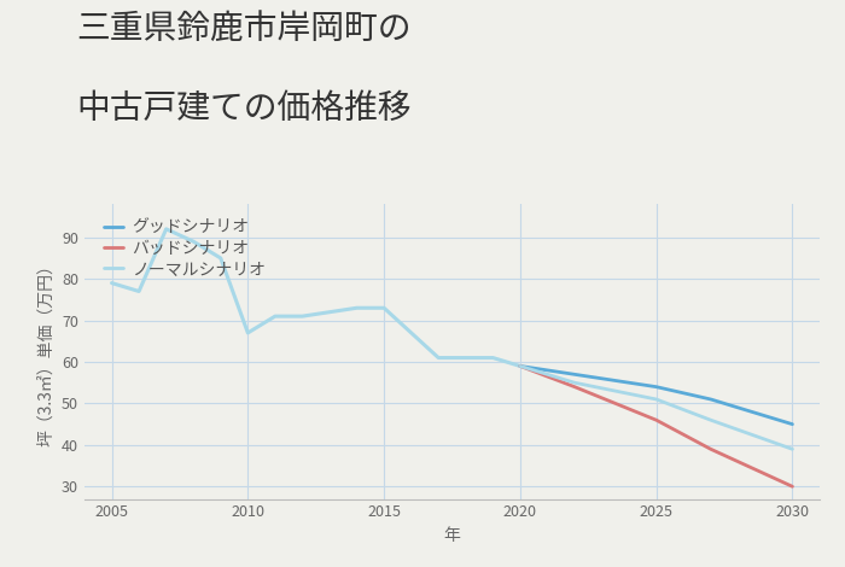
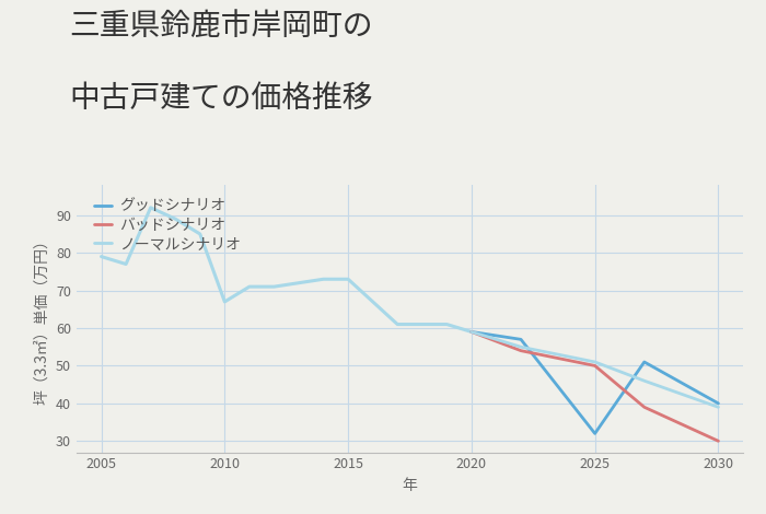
グッドシナリオ/2025: 54 -> 32
バッドシナリオ/2025: 46 -> 50
グッドシナリオ/2030: 45 -> 40
